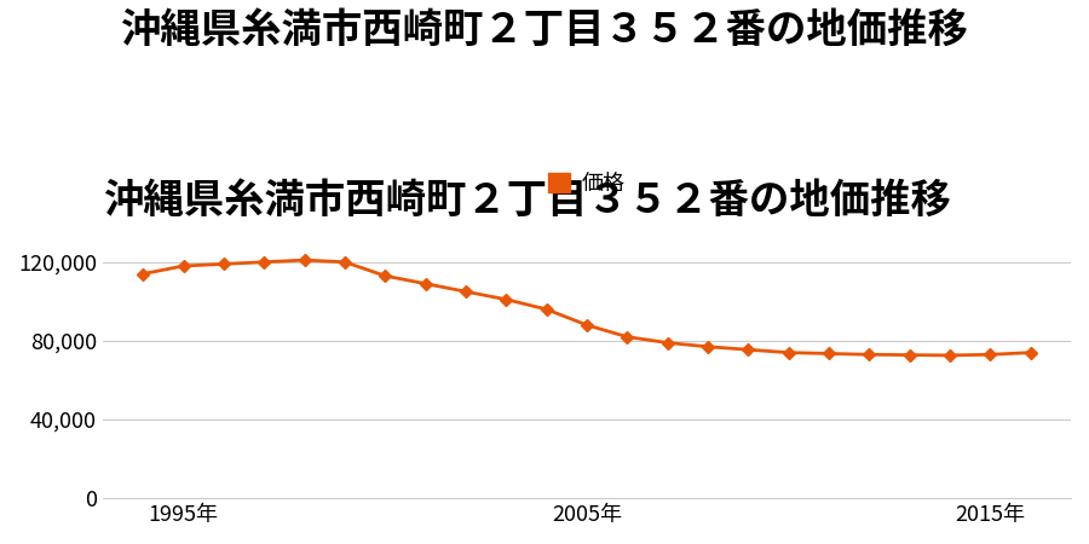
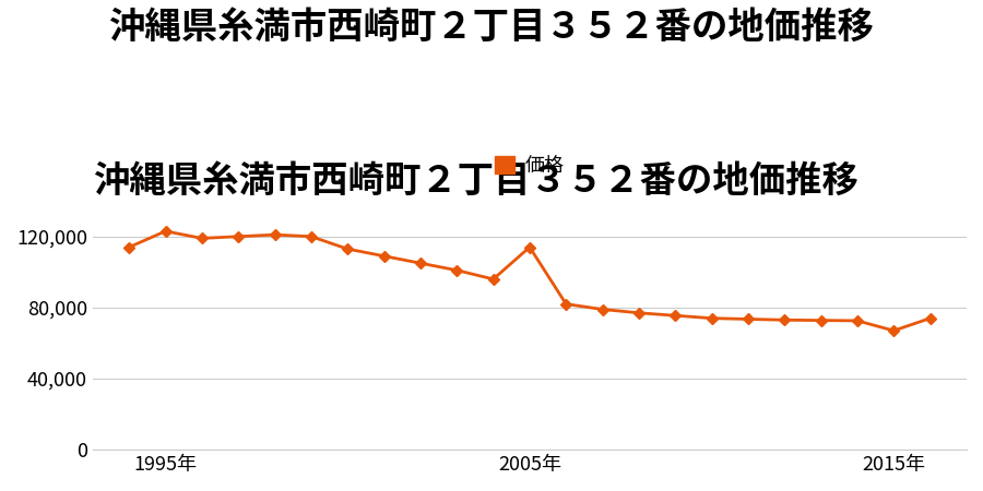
1995年: 118,000 -> 123,000
2005年: 88,000 -> 114,000
2015年: 73,000 -> 67,000
